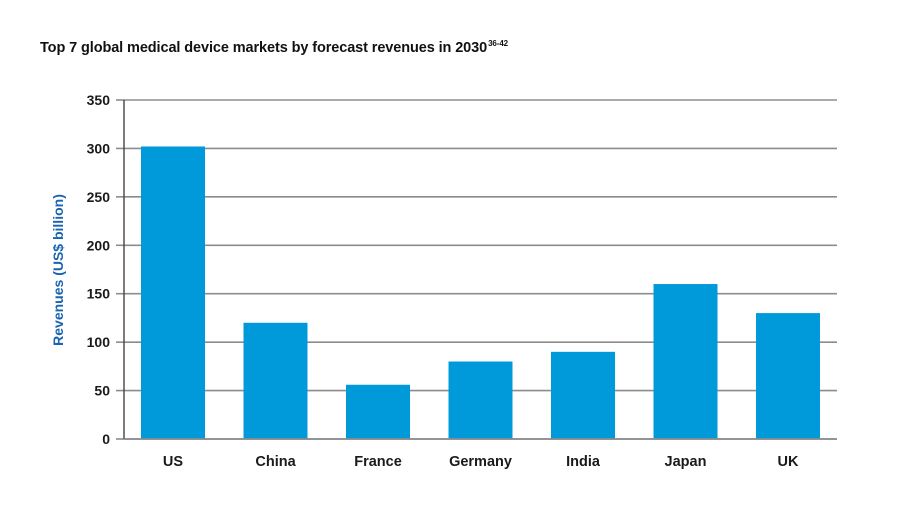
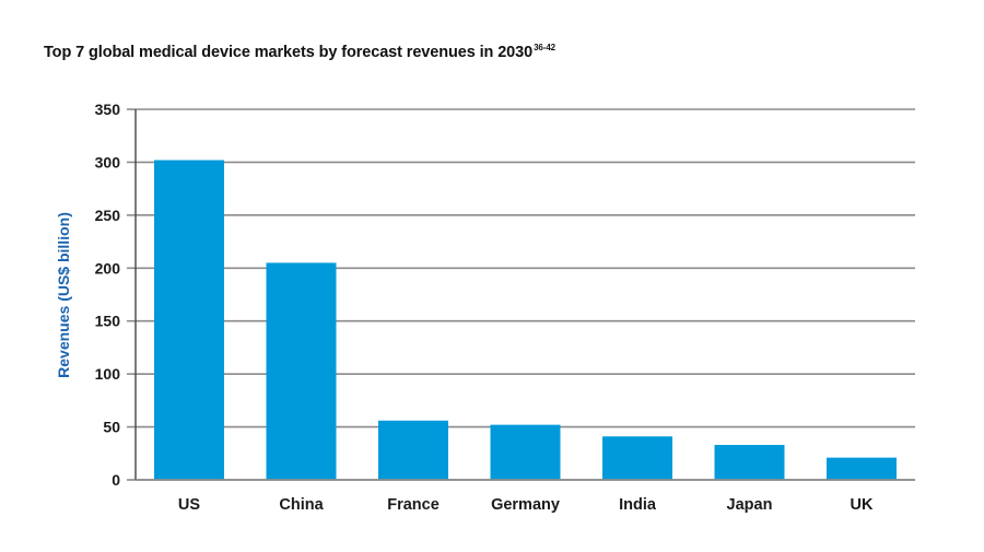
China: 120 -> 200
Germany: 80 -> 50
India: 90 -> 40
Japan: 160 -> 30
UK: 130 -> 20
